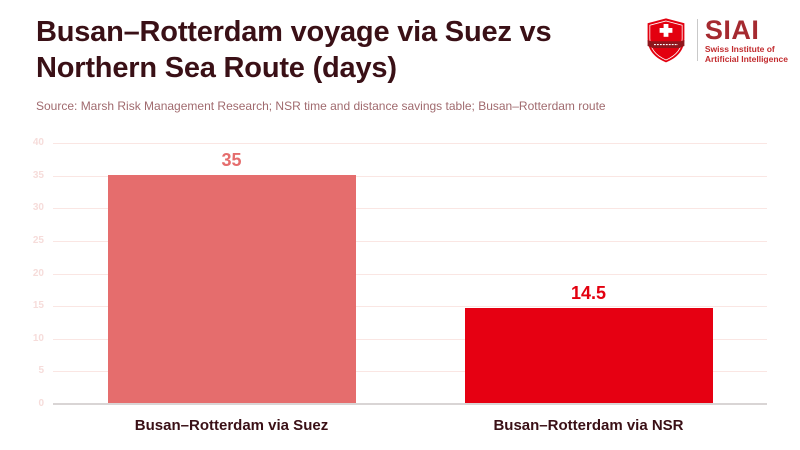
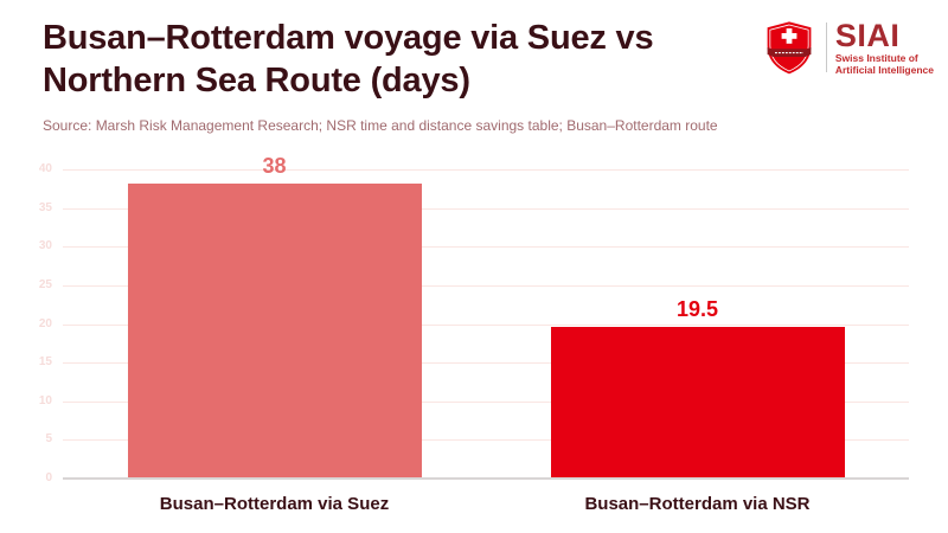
Busan–Rotterdam via Suez: 35 -> 38
Busan–Rotterdam via NSR: 14.5 -> 19.5
